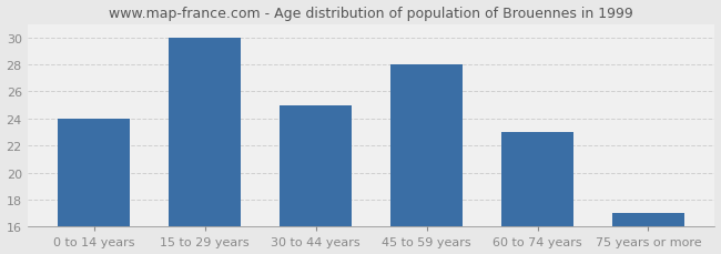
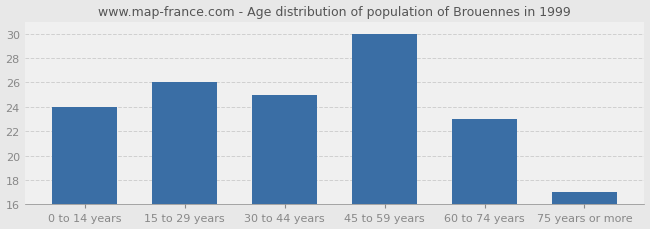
15 to 29 years: 30 -> 26
45 to 59 years: 28 -> 30
